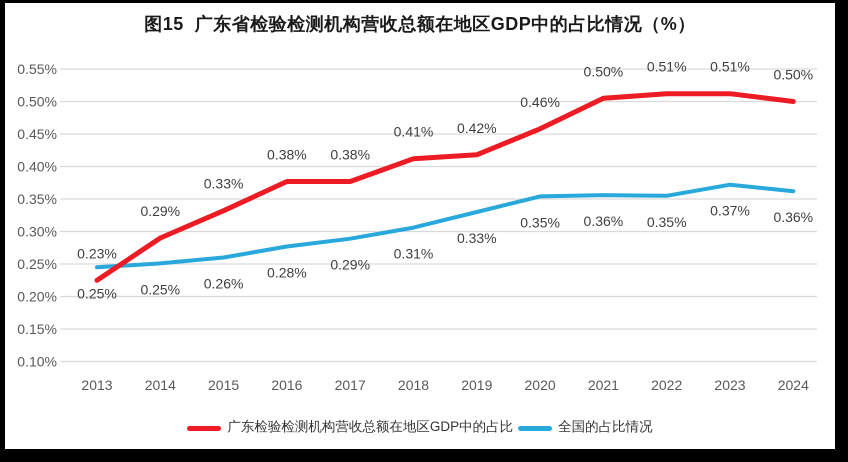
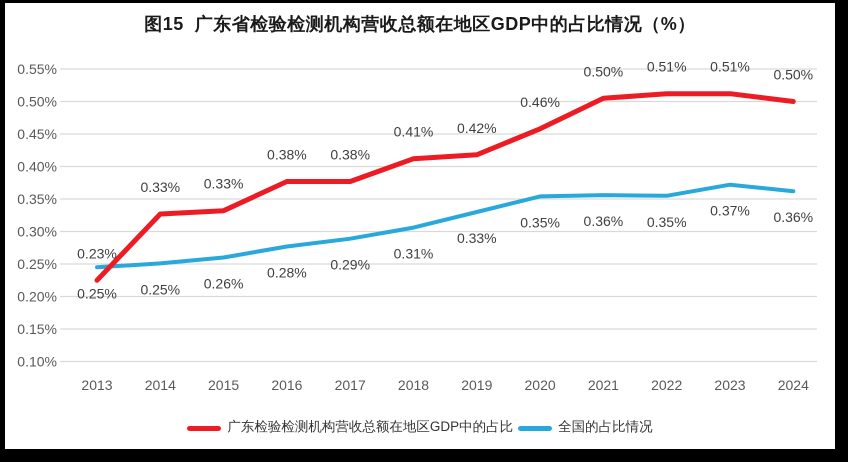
广东检验检测机构营收总额在地区GDP中的占比/2014: 0.29% -> 0.33%
